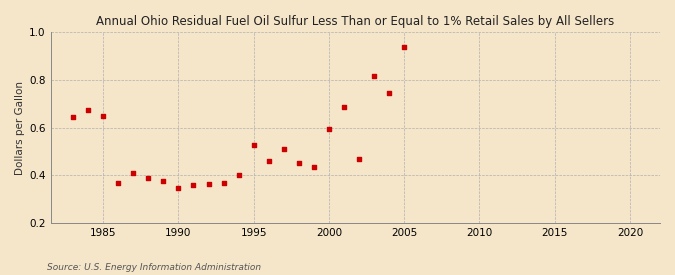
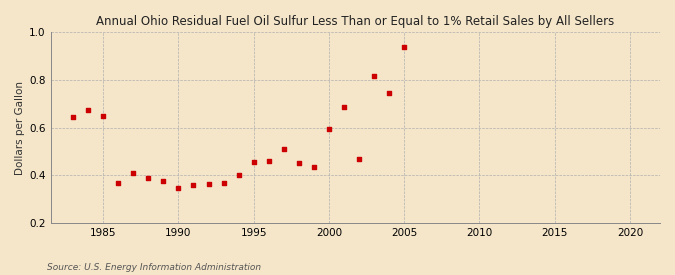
1995: 0.525 -> 0.455
